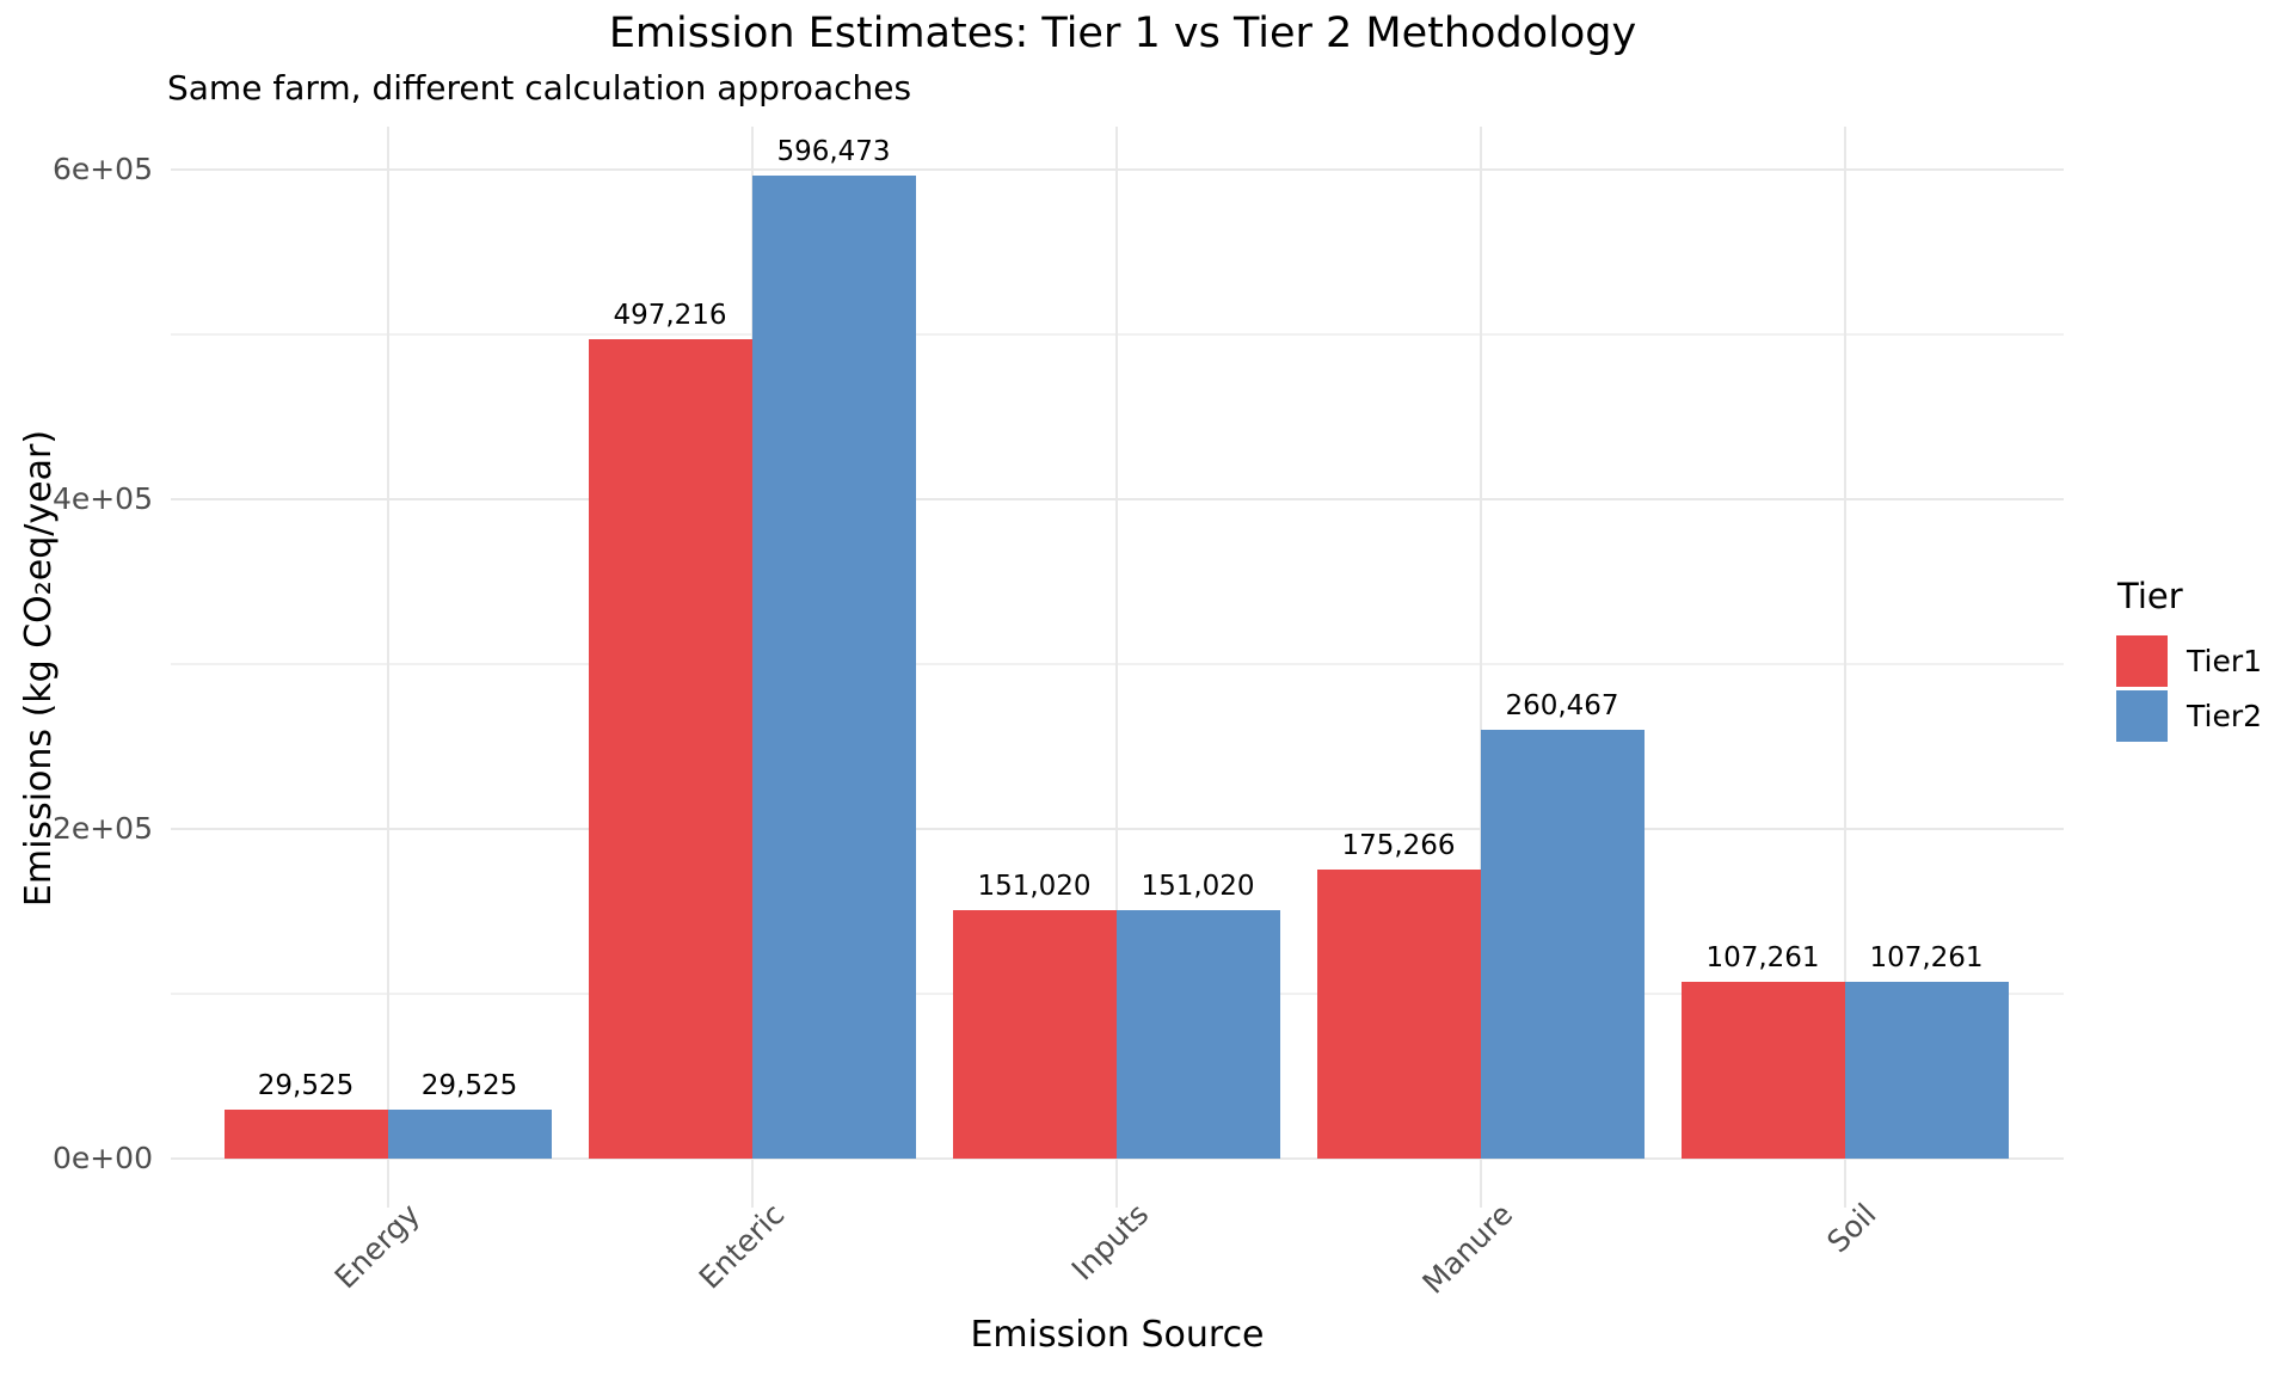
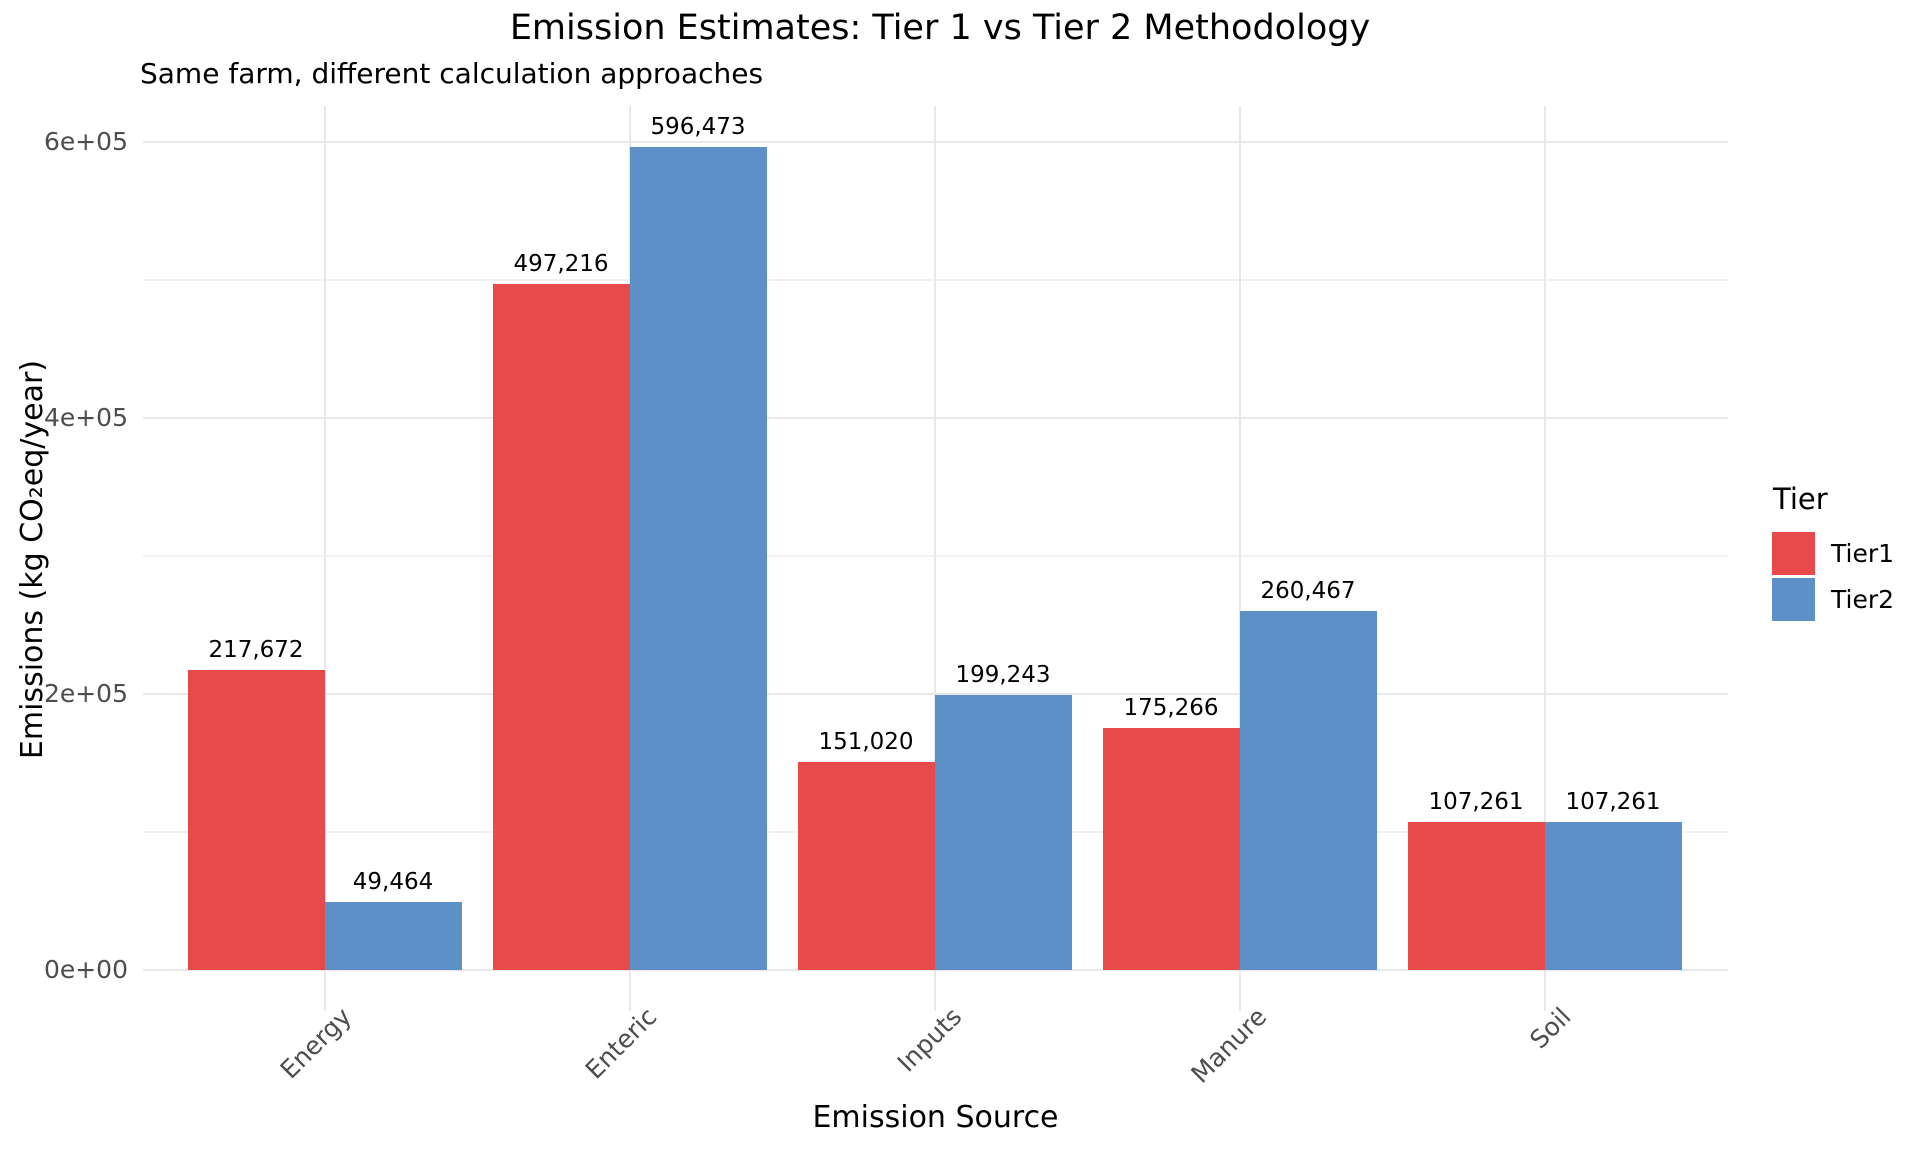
Tier1/Energy: 29,525 -> 217,672
Tier2/Energy: 29,525 -> 49,464
Tier2/Inputs: 151,020 -> 199,243
